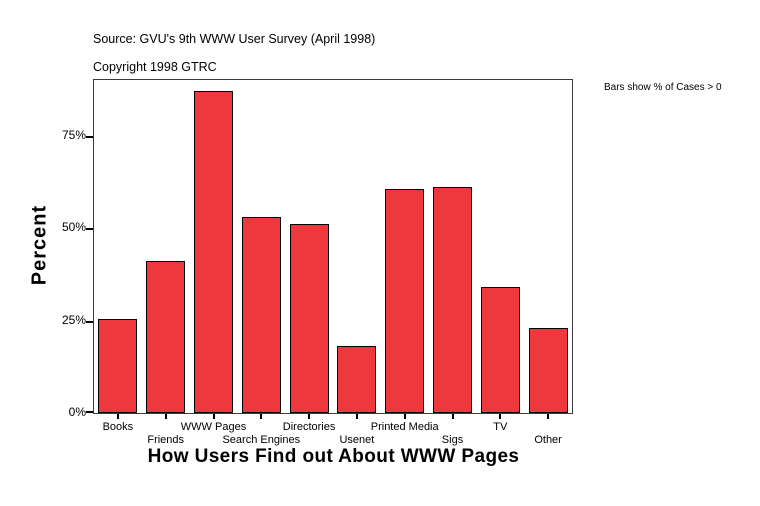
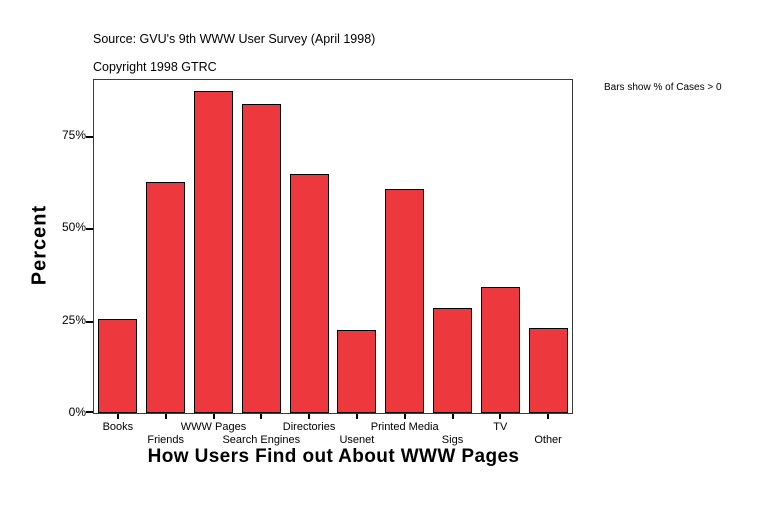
Friends: 41% -> 62%
Search Engines: 53% -> 84%
Directories: 51% -> 64%
Usenet: 18% -> 22%
Sigs: 61% -> 28%
